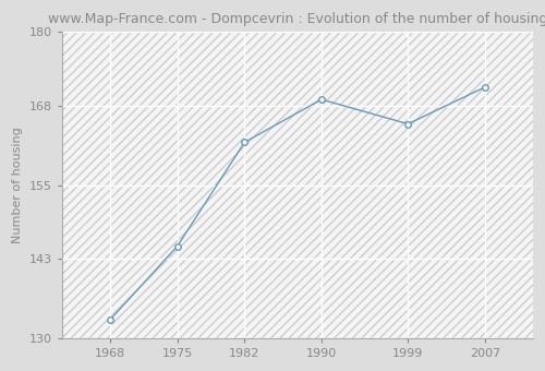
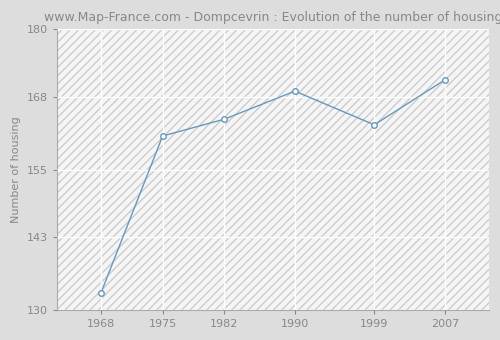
1975: 145 -> 161
1982: 162 -> 164
1999: 165 -> 163
